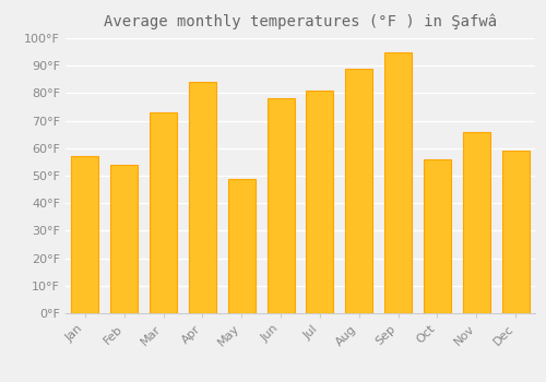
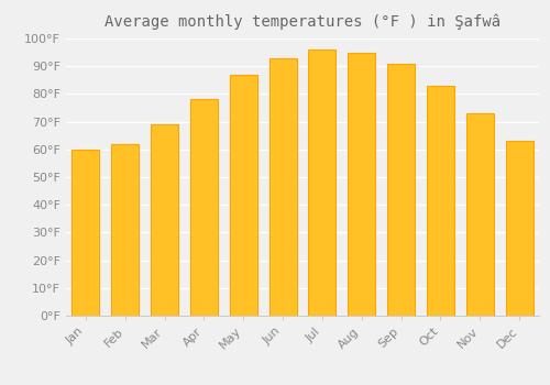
Jan: 57°F -> 60°F
Feb: 54°F -> 62°F
Mar: 73°F -> 69°F
Apr: 84°F -> 78°F
May: 49°F -> 87°F
Jun: 78°F -> 93°F
Jul: 81°F -> 96°F
Aug: 89°F -> 95°F
Sep: 95°F -> 91°F
Oct: 56°F -> 83°F
Nov: 66°F -> 73°F
Dec: 59°F -> 63°F
